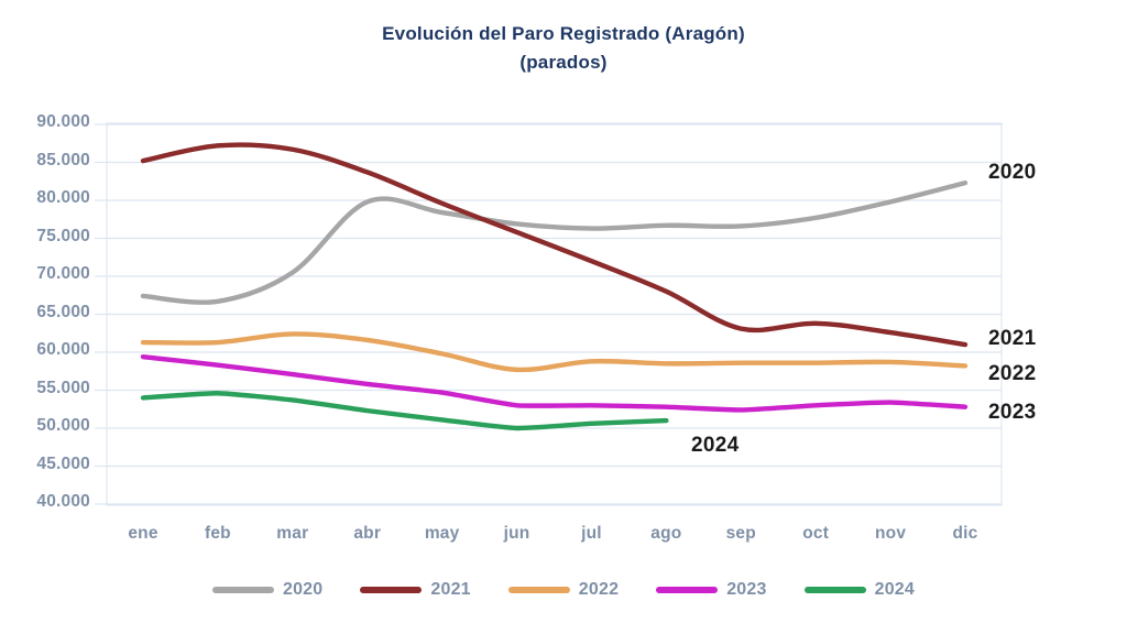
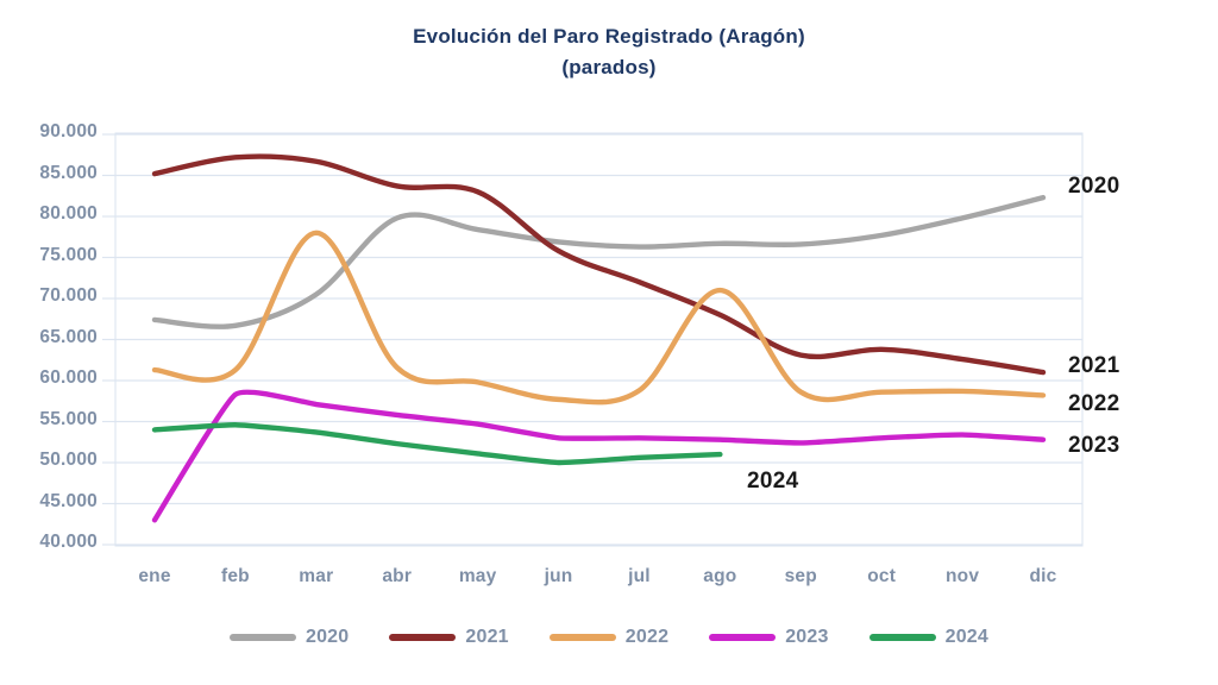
2023/ene: 59000 -> 43000
2022/mar: 62000 -> 78000
2021/may: 80000 -> 83000
2022/ago: 58000 -> 71000
